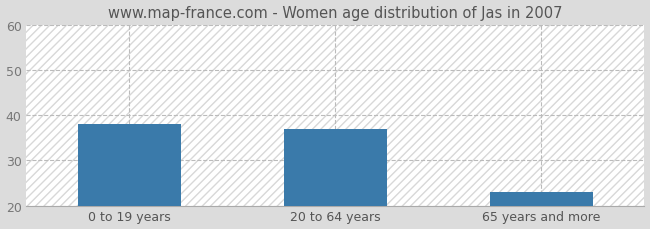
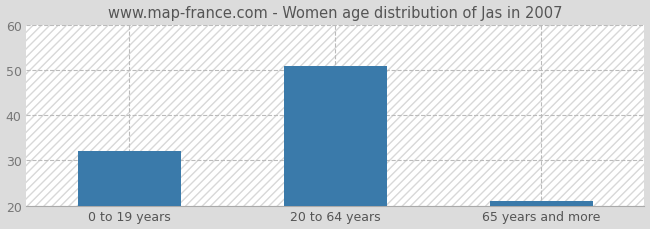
0 to 19 years: 38 -> 32
20 to 64 years: 37 -> 51
65 years and more: 23 -> 21
